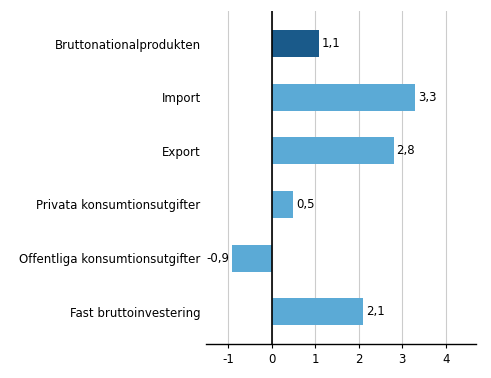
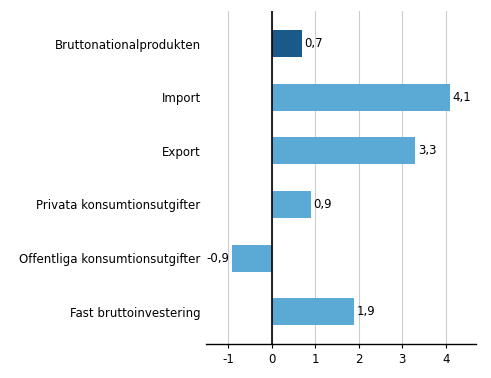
Bruttonationalprodukten: 1,1 -> 0,7
Import: 3,3 -> 4,1
Export: 2,8 -> 3,3
Privata konsumtionsutgifter: 0,5 -> 0,9
Fast bruttoinvestering: 2,1 -> 1,9
